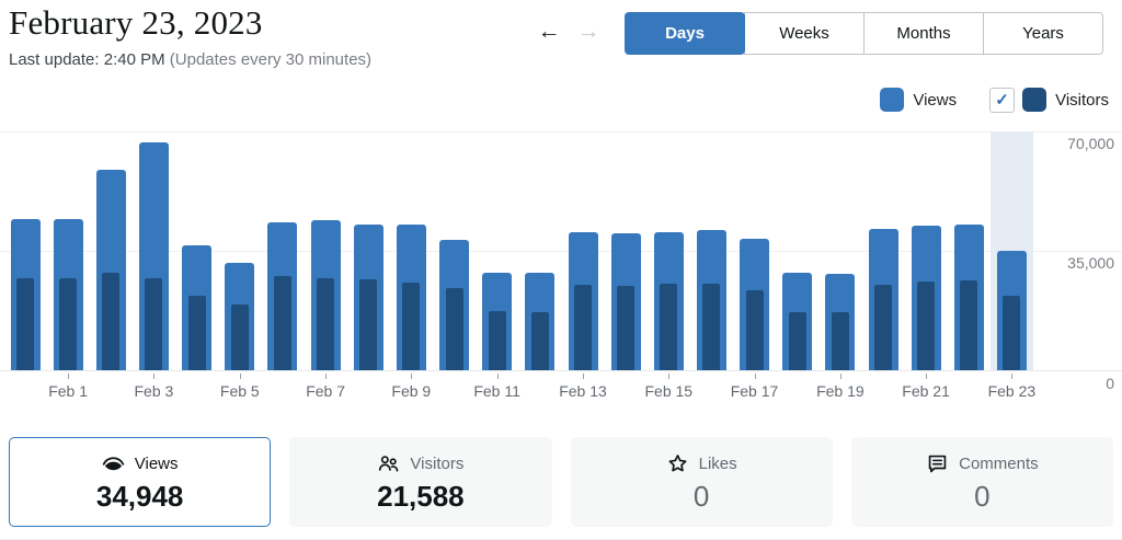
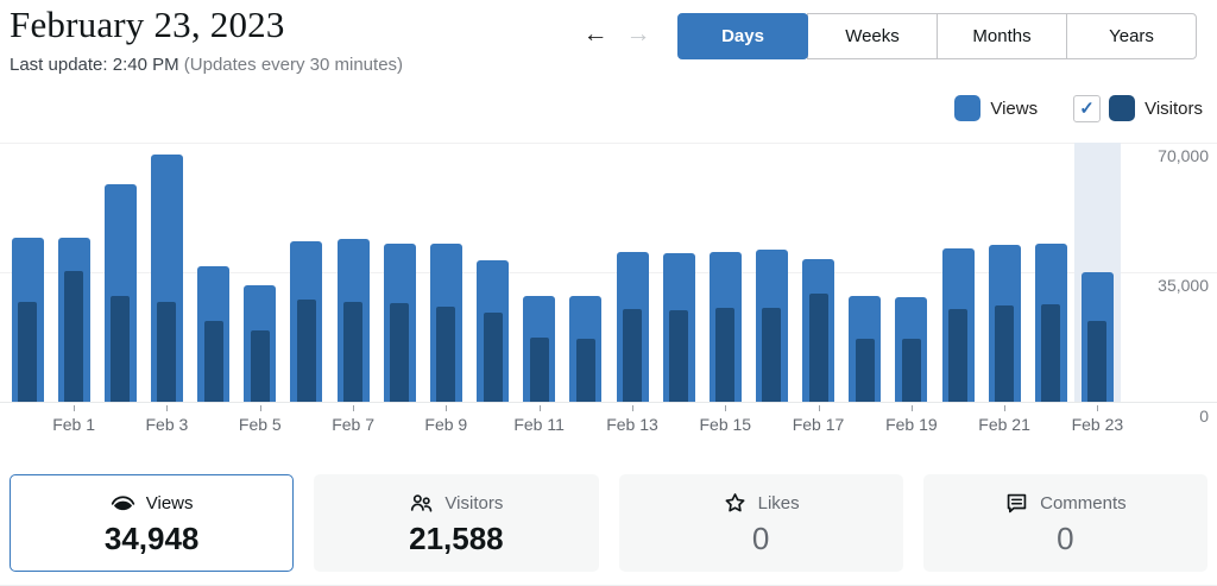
Visitors/Feb 1: 27000 -> 35000
Visitors/Feb 17: 23000 -> 29000
